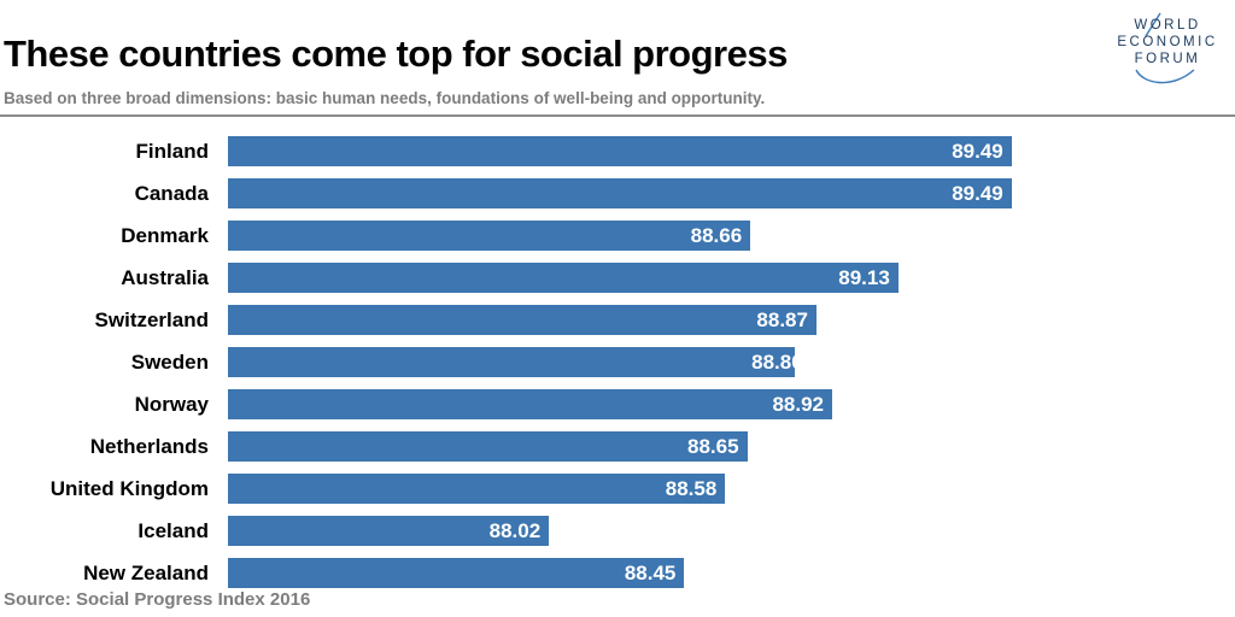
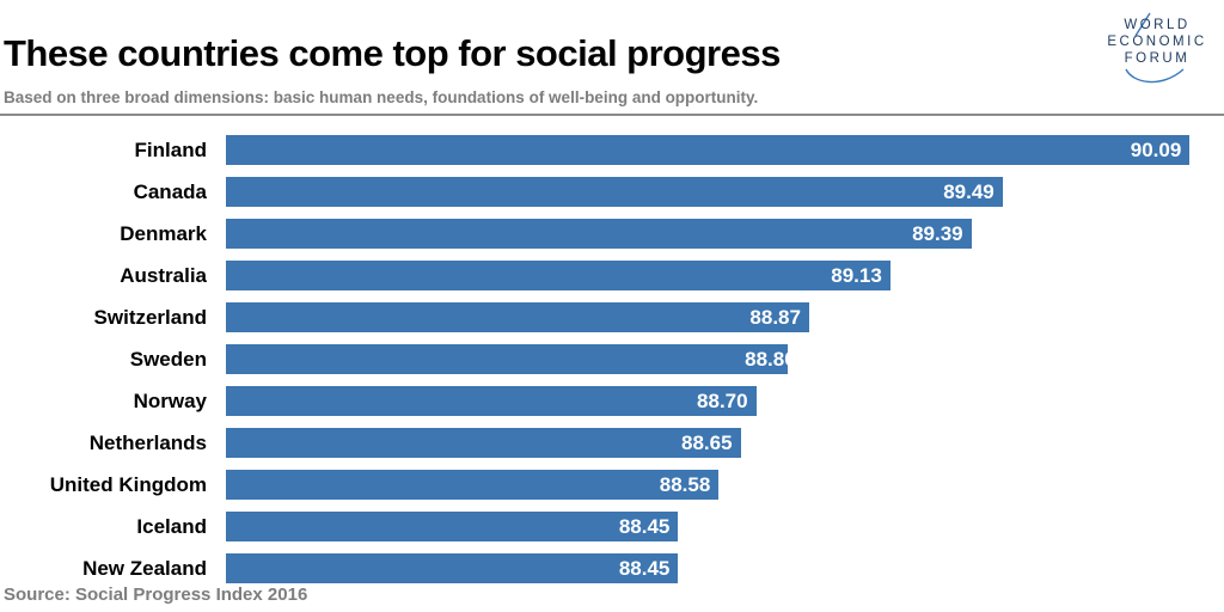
Finland: 89.49 -> 90.09
Denmark: 88.66 -> 89.39
Norway: 88.92 -> 88.70
Iceland: 88.02 -> 88.45
